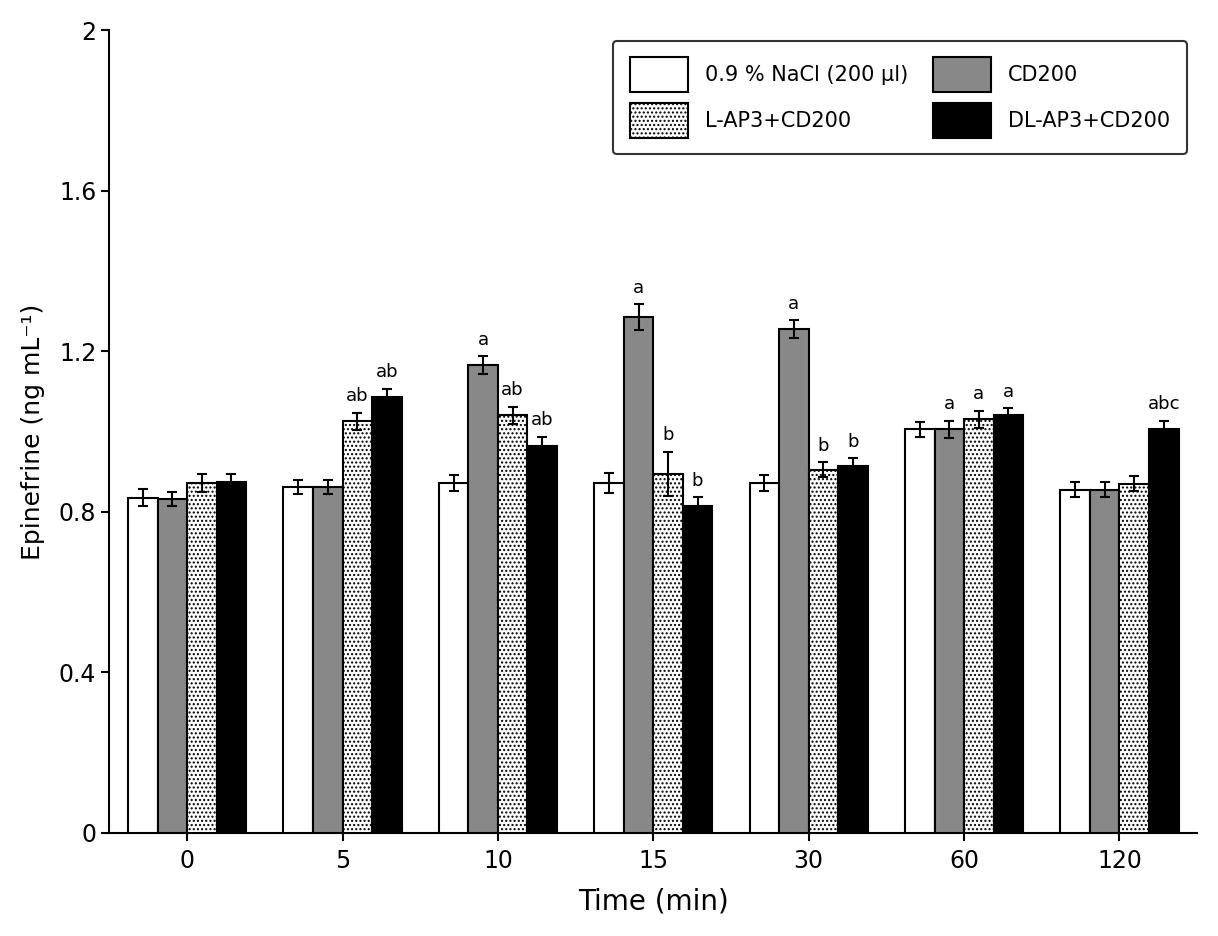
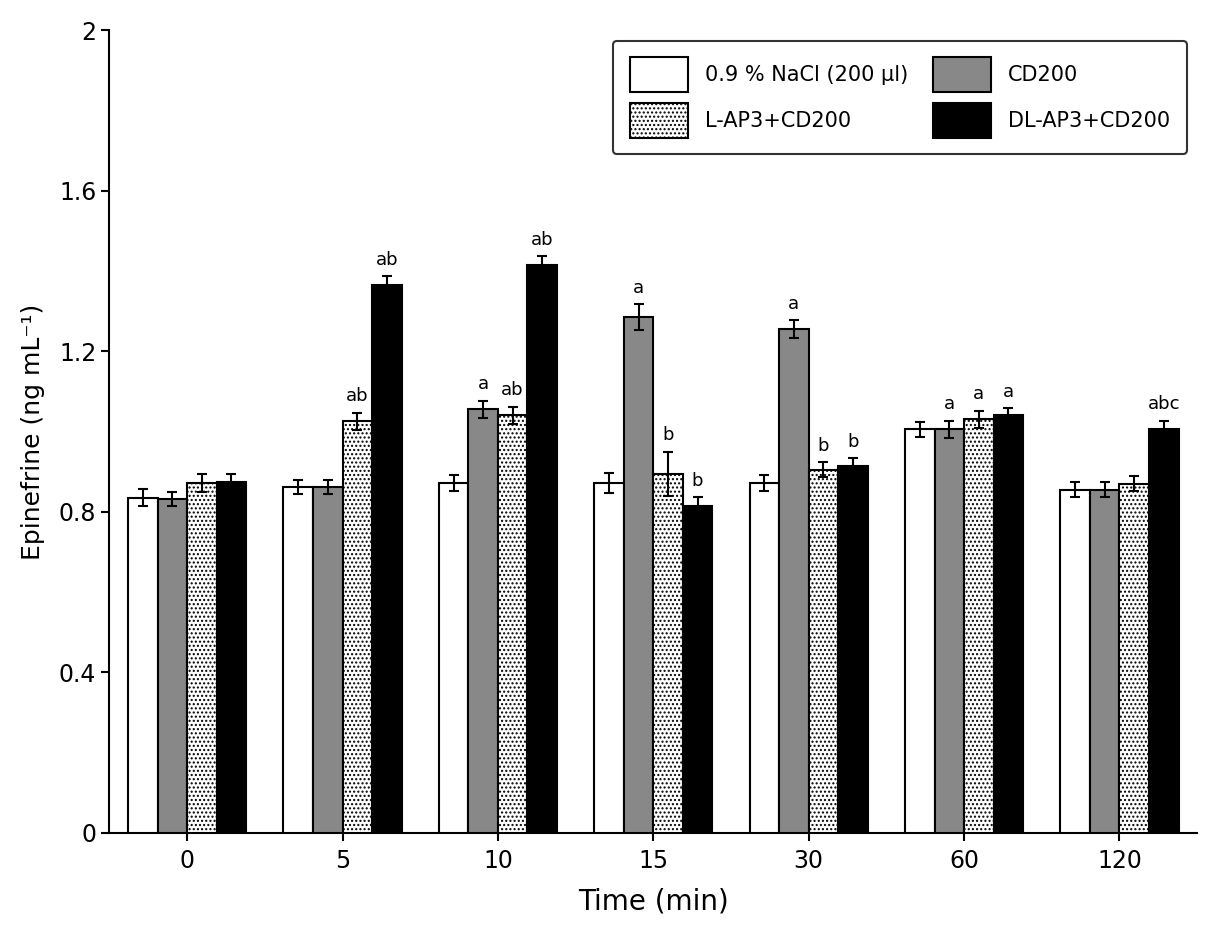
DL-AP3+CD200/5: 1.085 -> 1.365
CD200/10: 1.165 -> 1.055
DL-AP3+CD200/10: 0.965 -> 1.415
